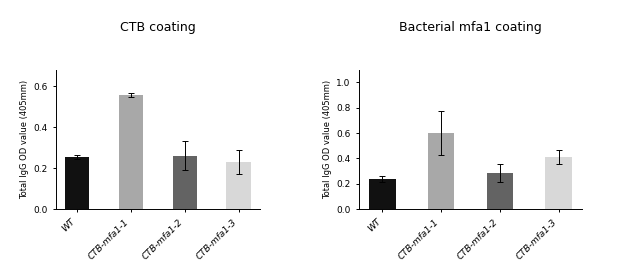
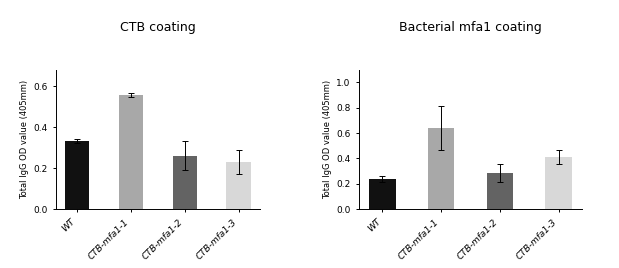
CTB coating/WT: 0.255 -> 0.330
Bacterial mfa1 coating/CTB-mfa1-1: 0.60 -> 0.64
